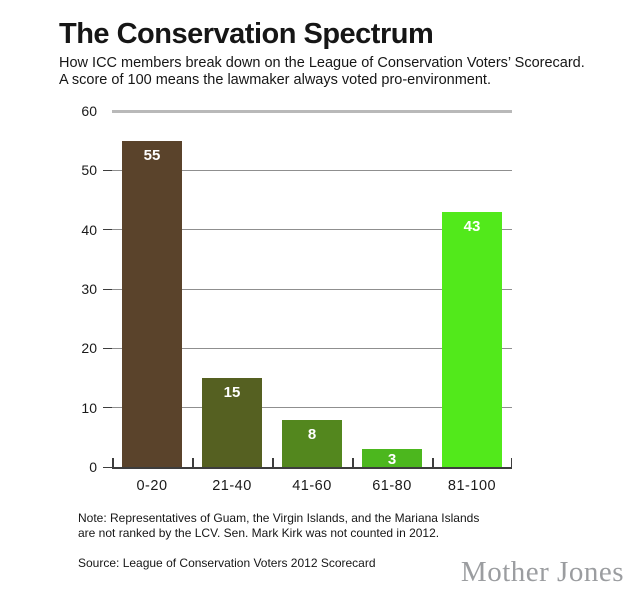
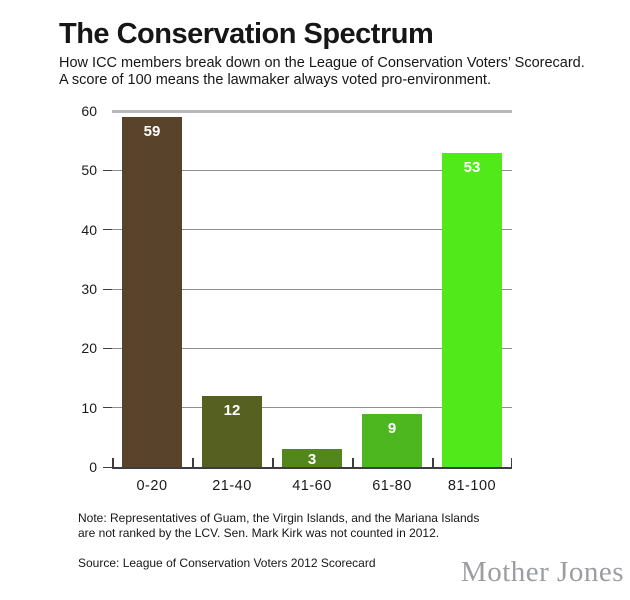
0-20: 55 -> 59
21-40: 15 -> 12
41-60: 8 -> 3
61-80: 3 -> 9
81-100: 43 -> 53
